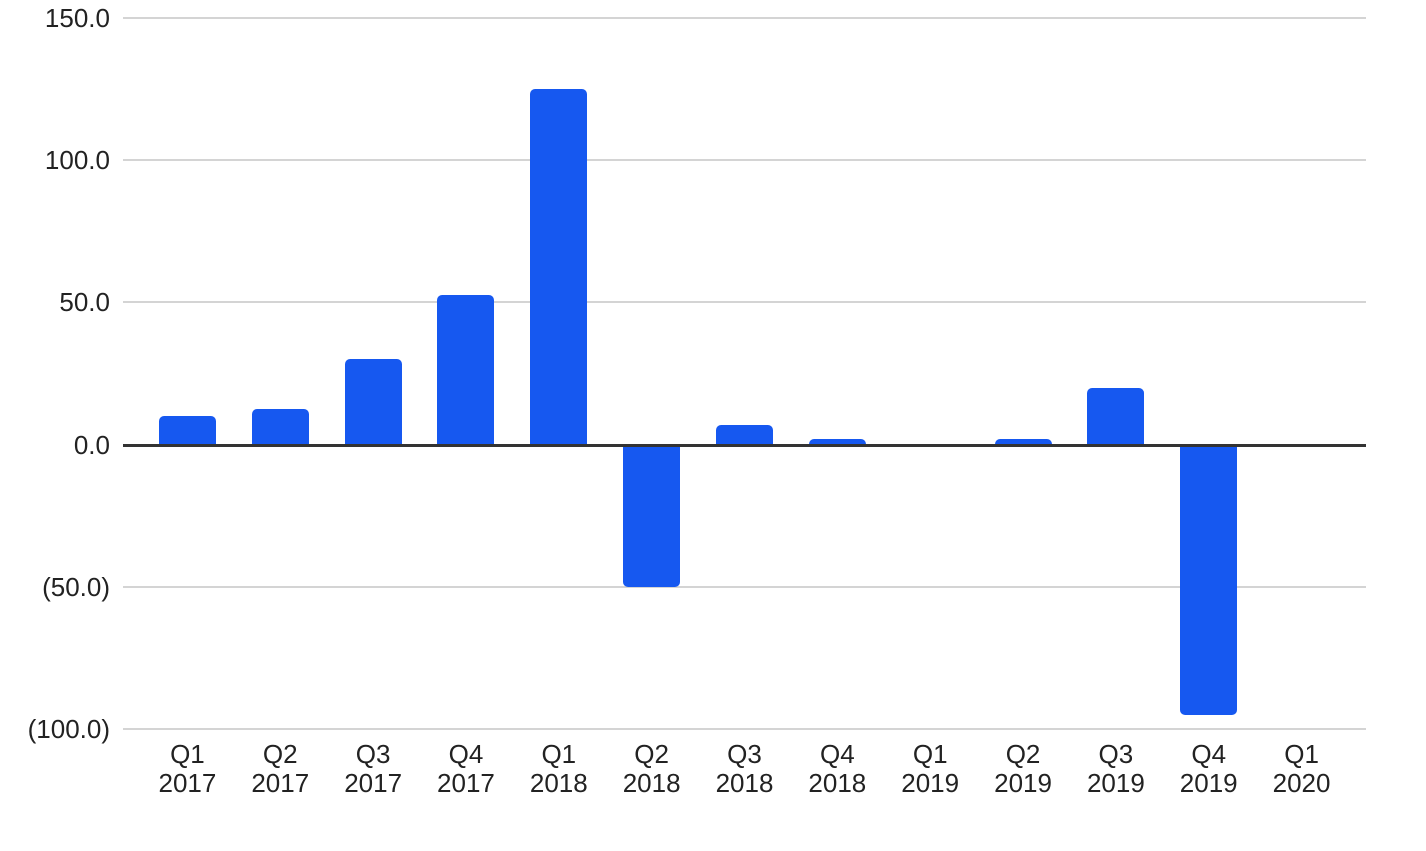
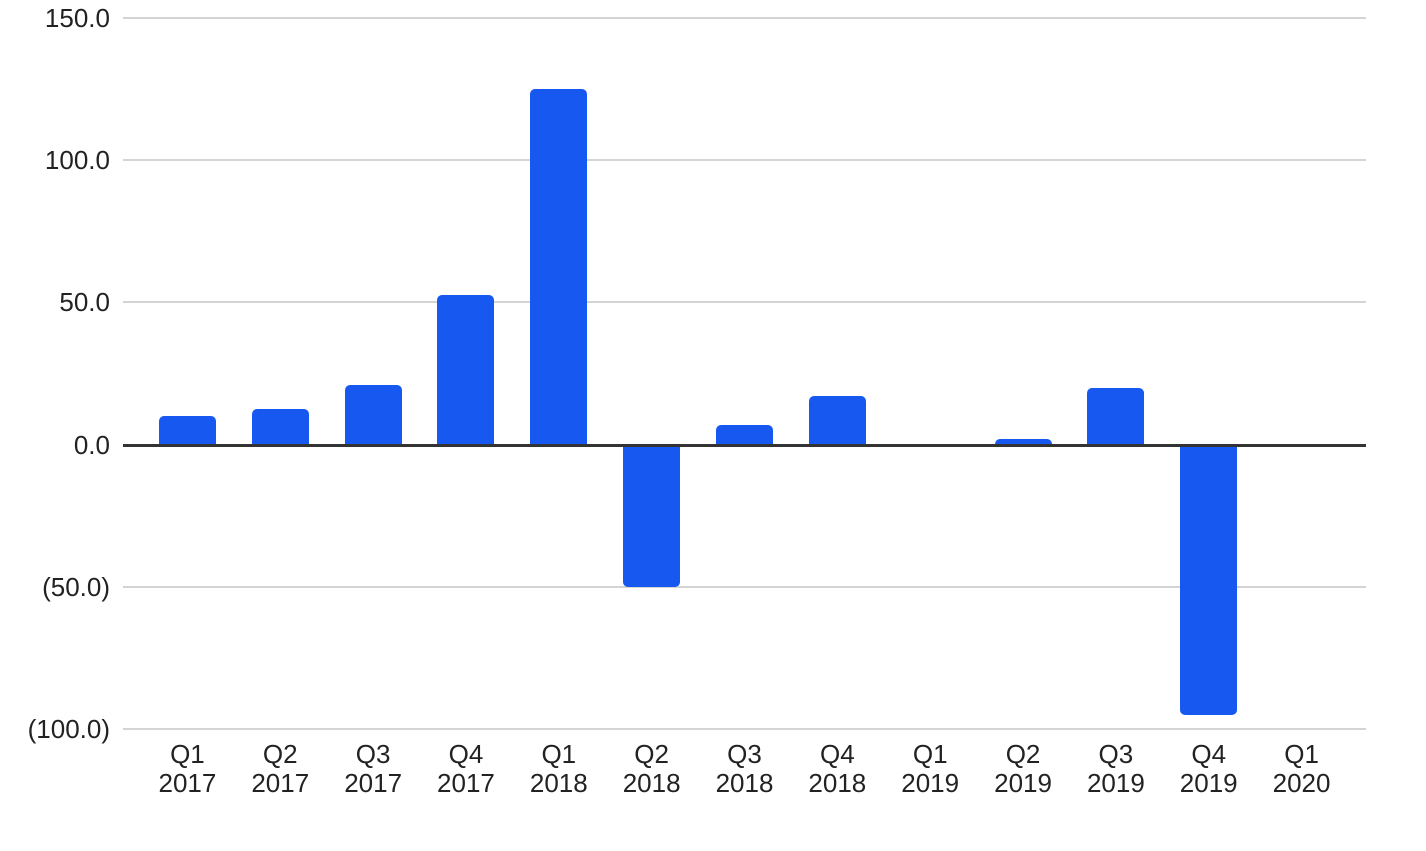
Q3 2017: 30 -> 21
Q4 2018: 2 -> 17
